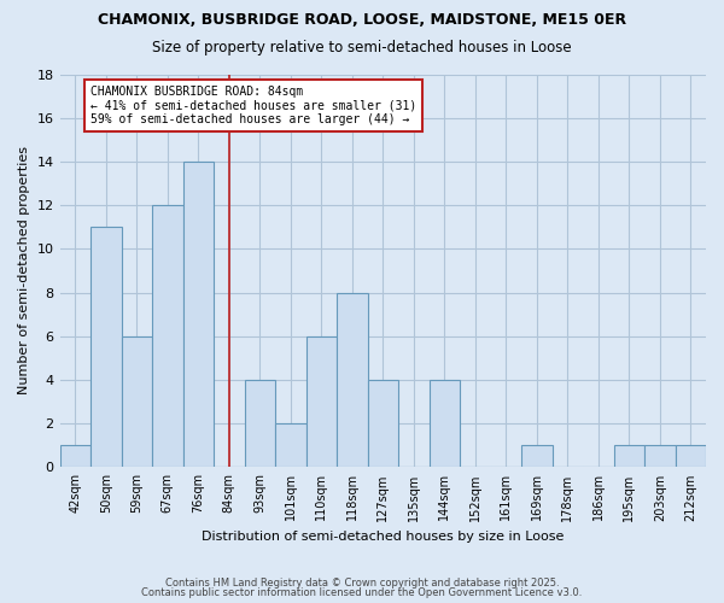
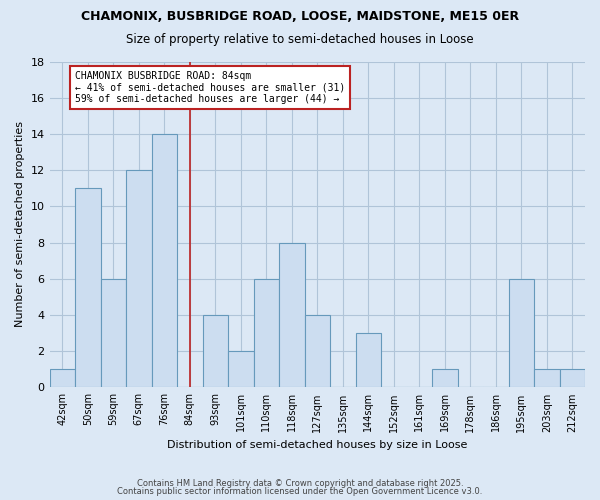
144sqm: 4 -> 3
195sqm: 1 -> 6
